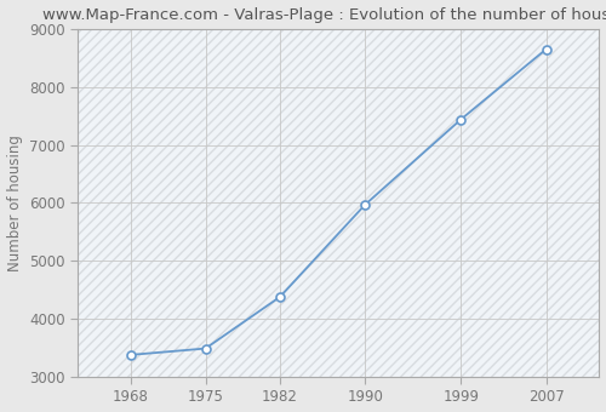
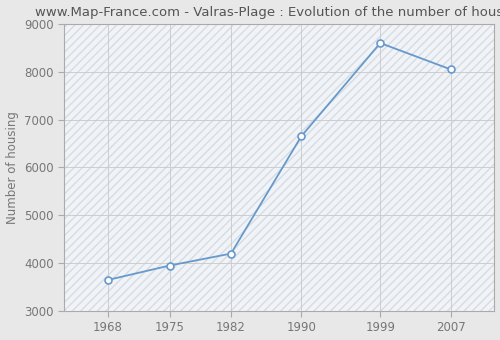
1968: 3380 -> 3650
1975: 3490 -> 3950
1982: 4380 -> 4200
1990: 5970 -> 6650
1999: 7440 -> 8600
2007: 8650 -> 8050
